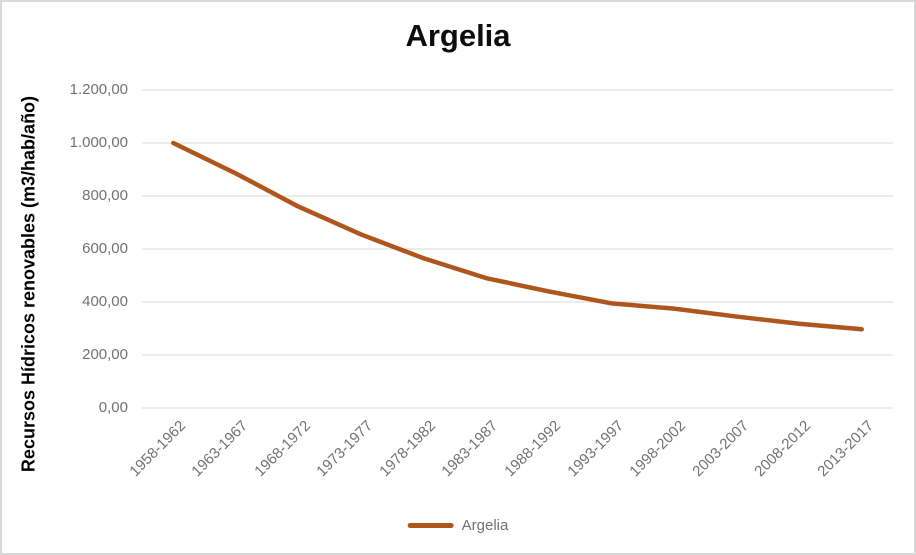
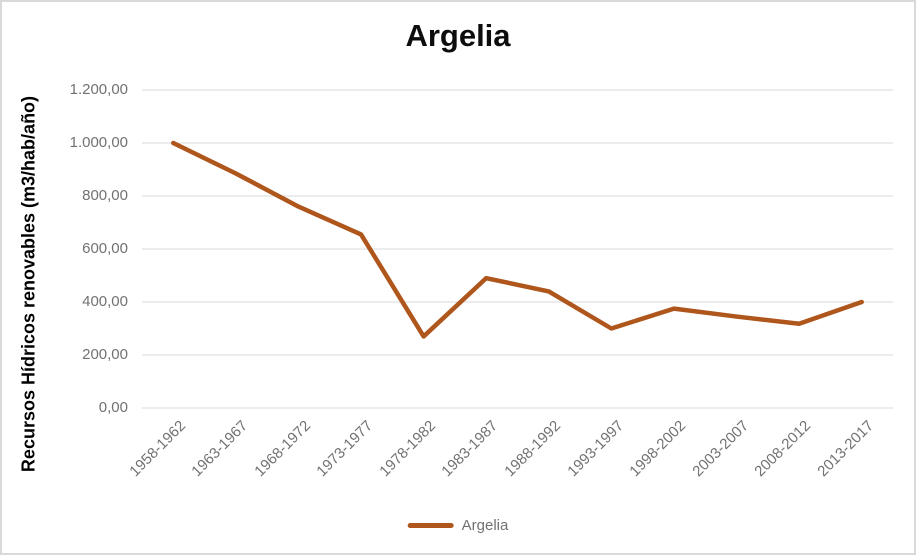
1978-1982: 560 -> 270
1993-1997: 400 -> 300
2013-2017: 300 -> 400
